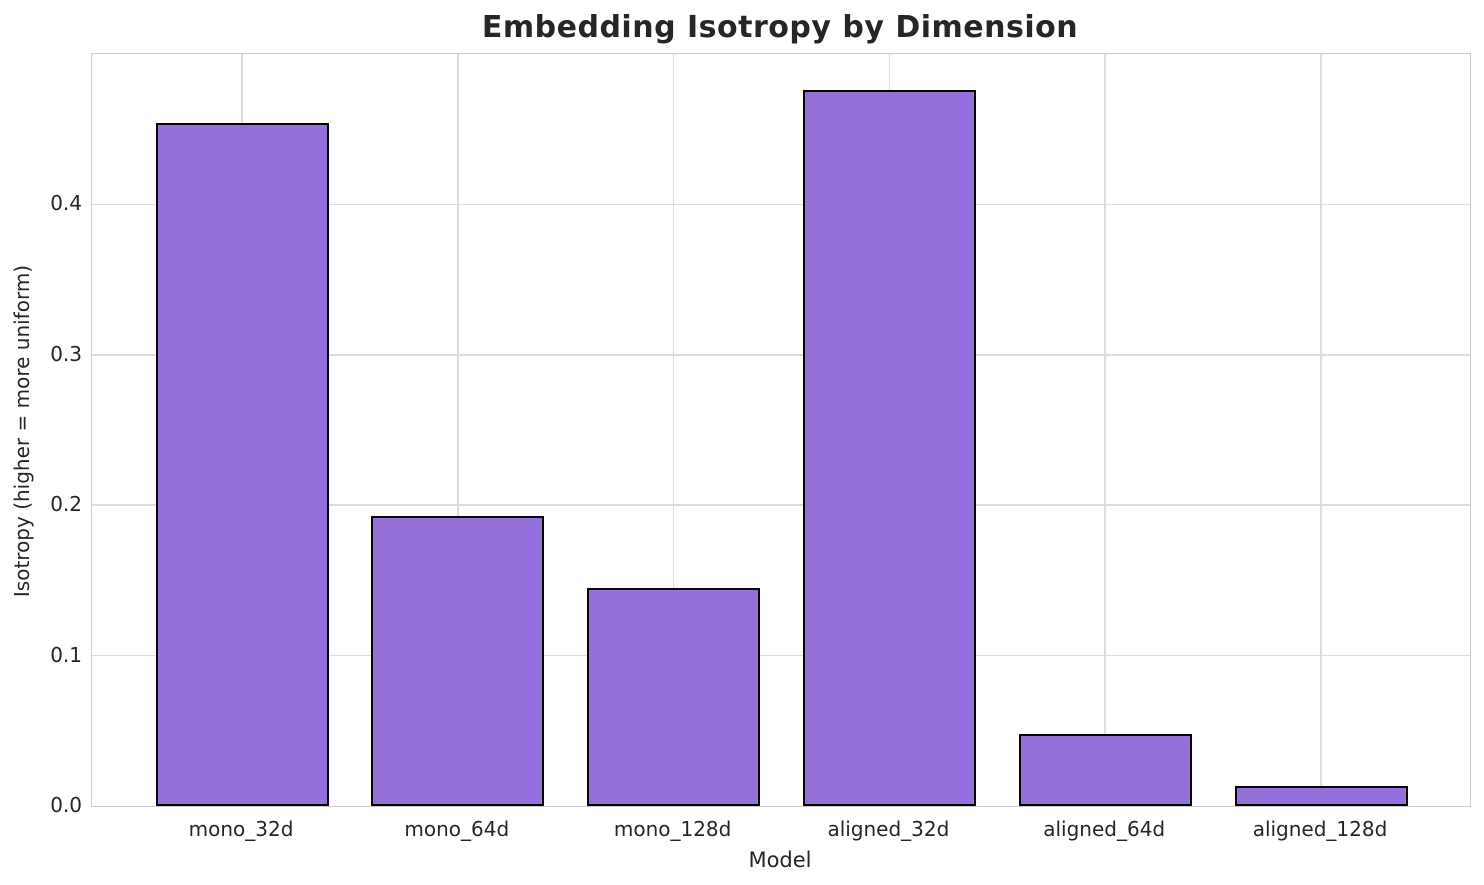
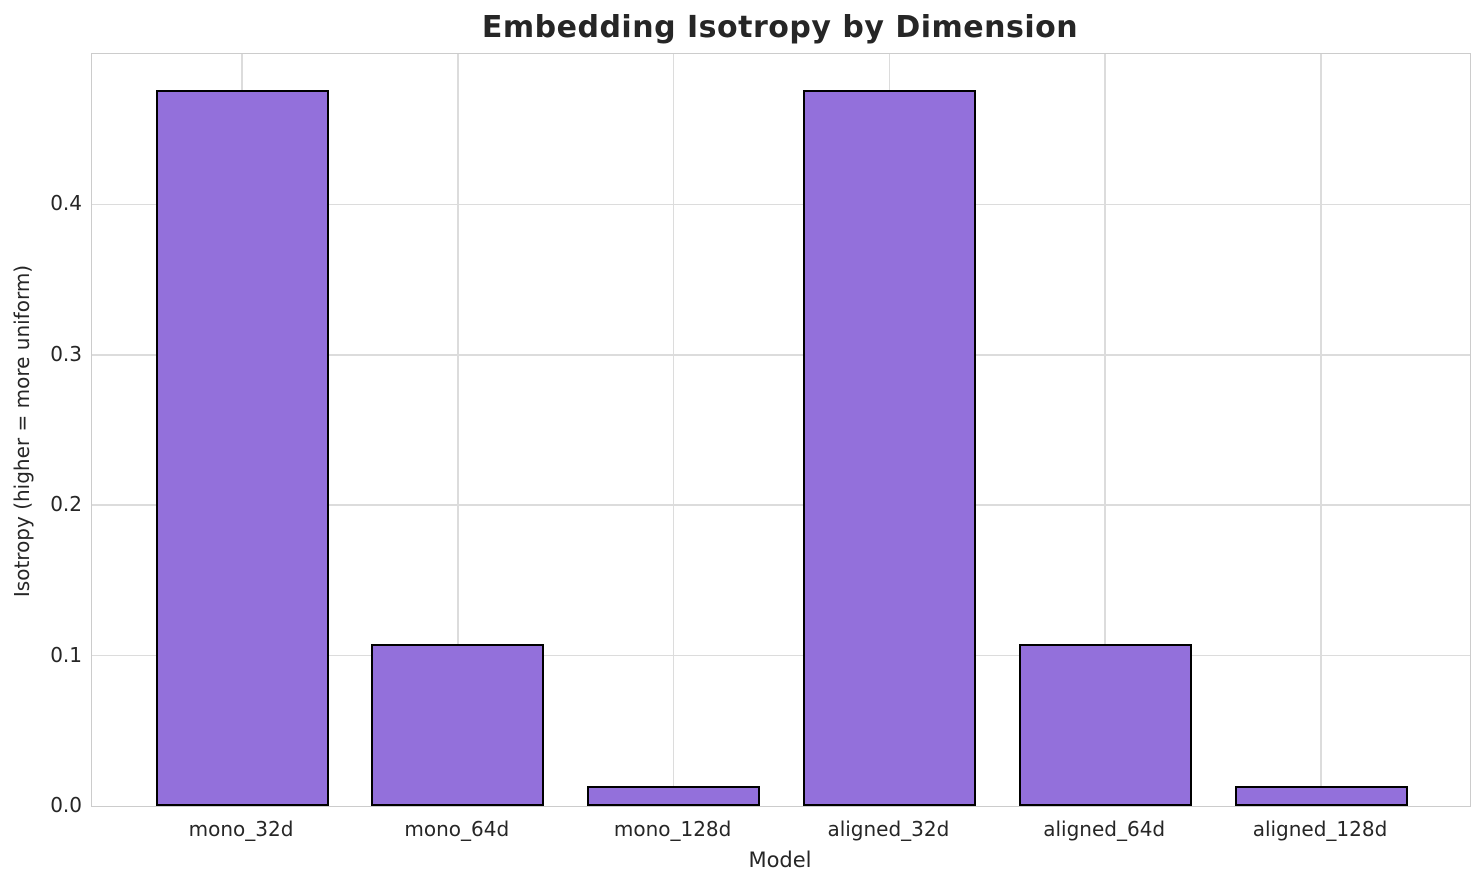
mono_32d: 0.454 -> 0.476
mono_64d: 0.193 -> 0.108
mono_128d: 0.145 -> 0.013
aligned_64d: 0.048 -> 0.108
